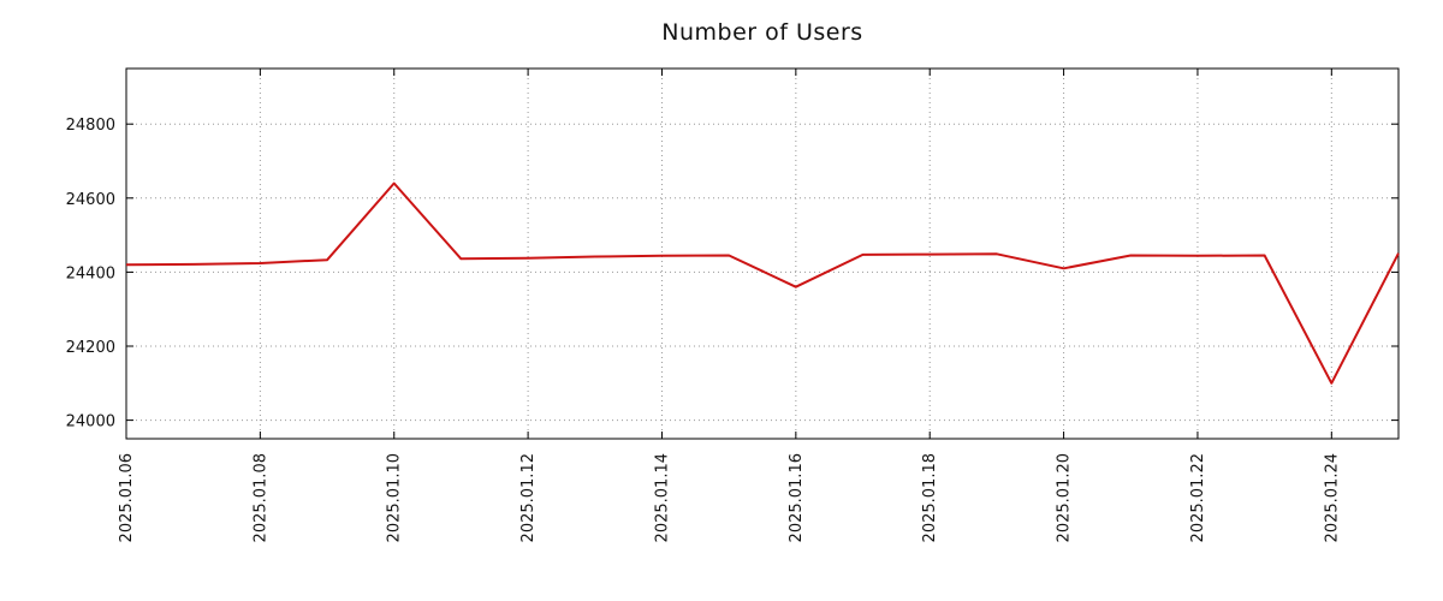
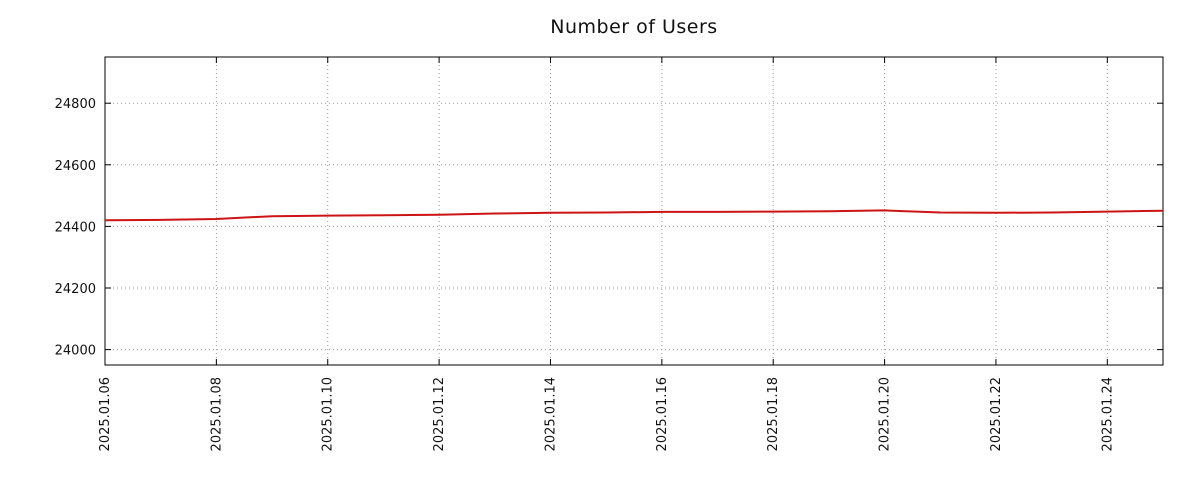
2025.01.10: 24640 -> 24440
2025.01.16: 24360 -> 24450
2025.01.20: 24410 -> 24450
2025.01.24: 24100 -> 24450
